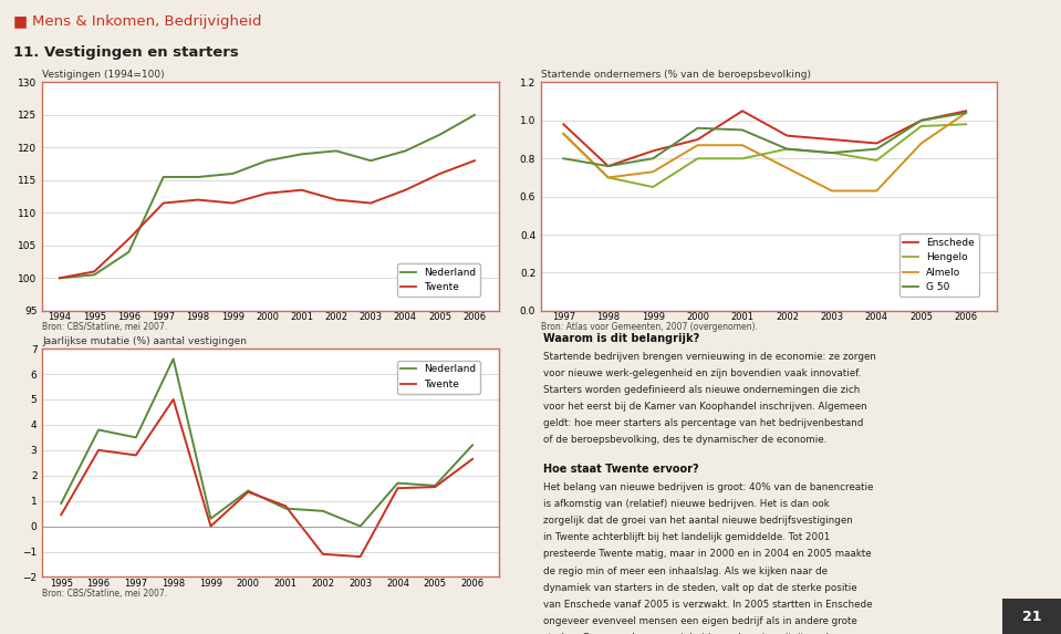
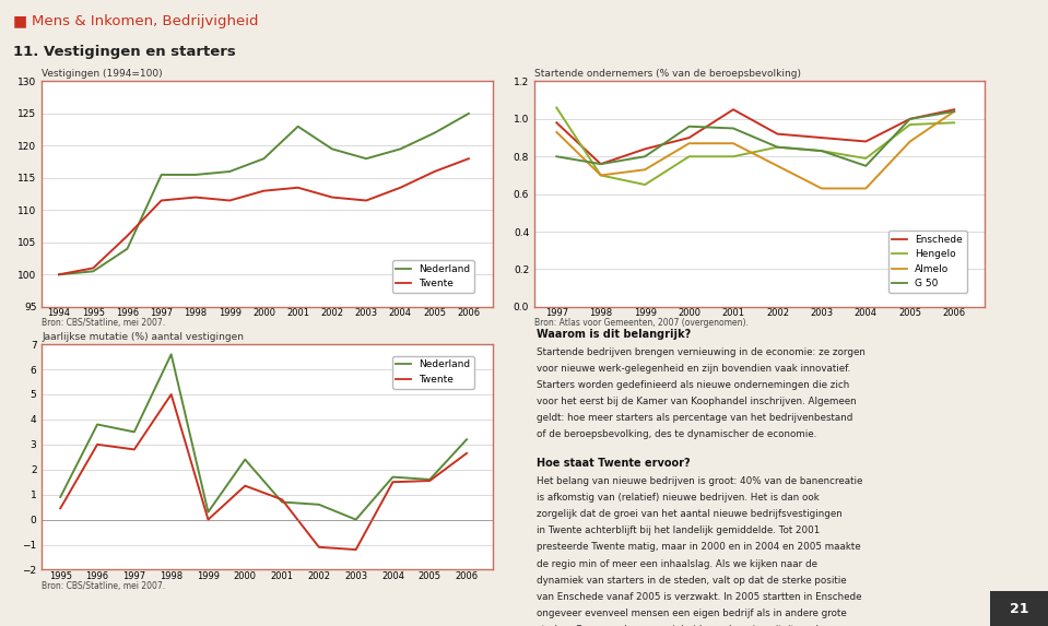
Vestigingen (1994=100)/Nederland/2001: 119.0 -> 123.0
Startende ondernemers (% van de beroepsbevolking)/Hengelo/1997: 0.93 -> 1.06
Startende ondernemers (% van de beroepsbevolking)/G 50/2004: 0.85 -> 0.75
Jaarlijkse mutatie (%) aantal vestigingen/Nederland/2000: 1.4 -> 2.4
